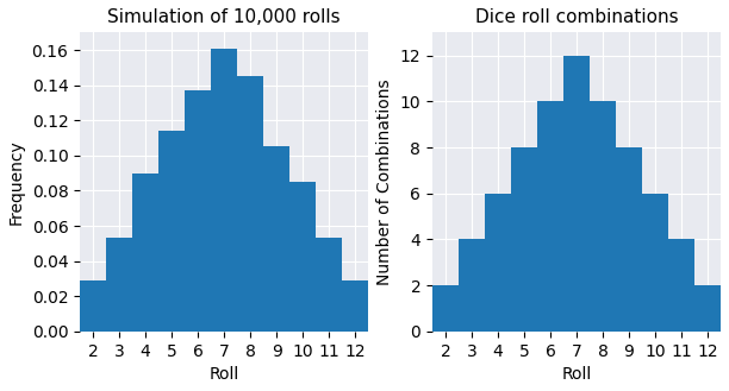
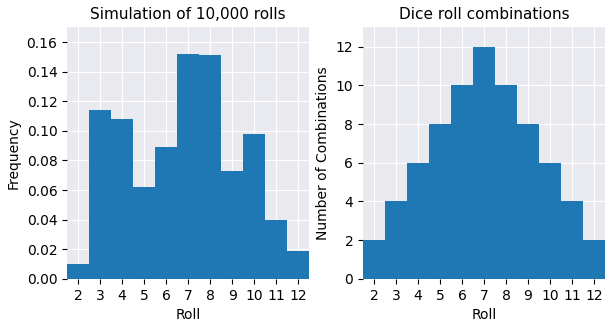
Simulation of 10,000 rolls/2: 0.029 -> 0.010
Simulation of 10,000 rolls/3: 0.053 -> 0.114
Simulation of 10,000 rolls/4: 0.090 -> 0.108
Simulation of 10,000 rolls/5: 0.114 -> 0.062
Simulation of 10,000 rolls/6: 0.137 -> 0.089
Simulation of 10,000 rolls/7: 0.161 -> 0.152
Simulation of 10,000 rolls/8: 0.145 -> 0.151
Simulation of 10,000 rolls/9: 0.105 -> 0.073
Simulation of 10,000 rolls/10: 0.085 -> 0.098
Simulation of 10,000 rolls/11: 0.053 -> 0.040
Simulation of 10,000 rolls/12: 0.029 -> 0.019
